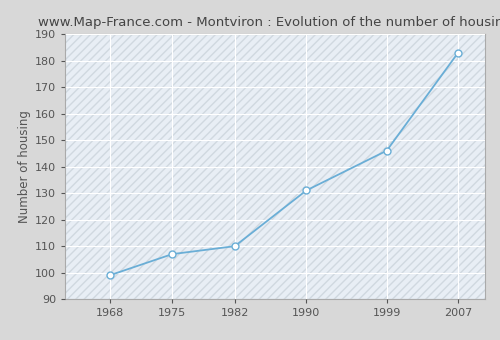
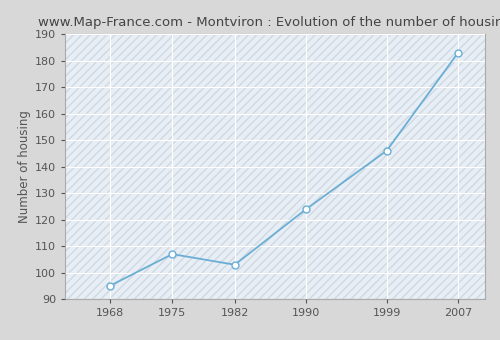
1968: 99 -> 95
1982: 110 -> 103
1990: 131 -> 124
